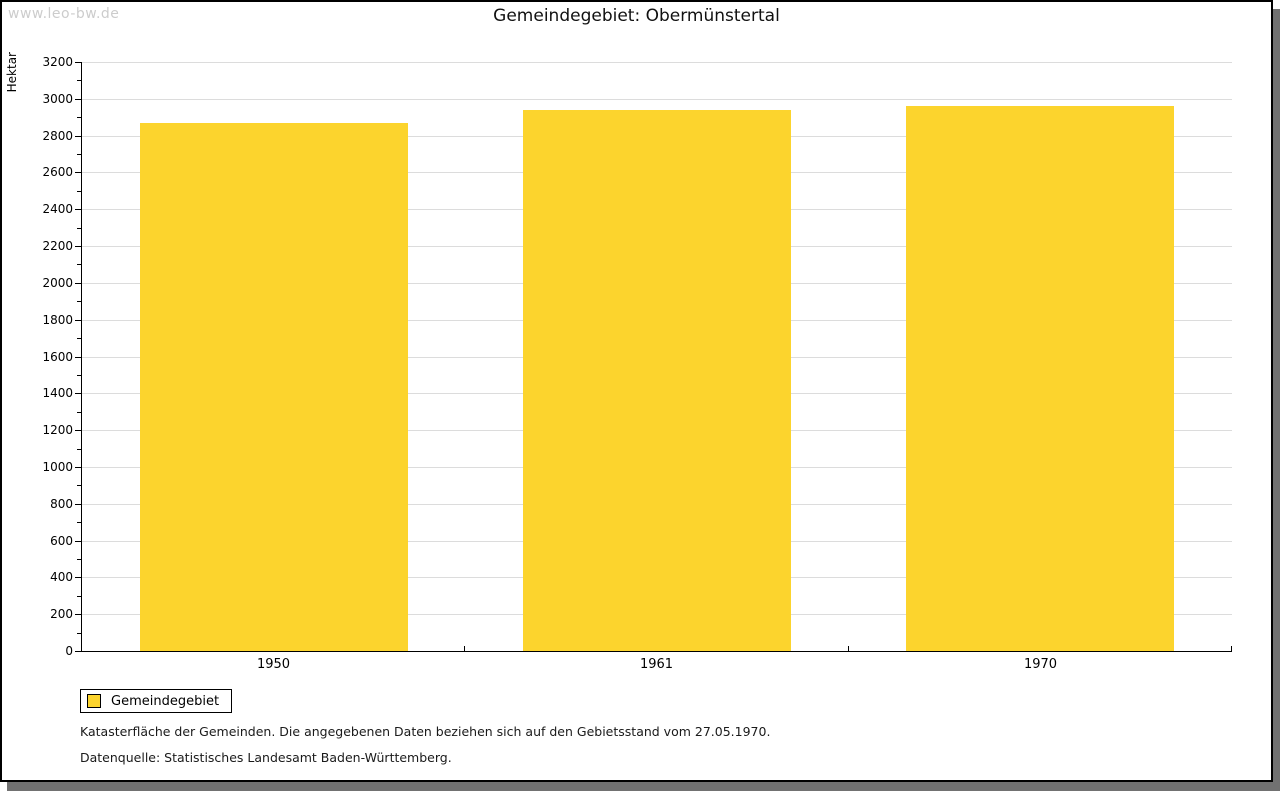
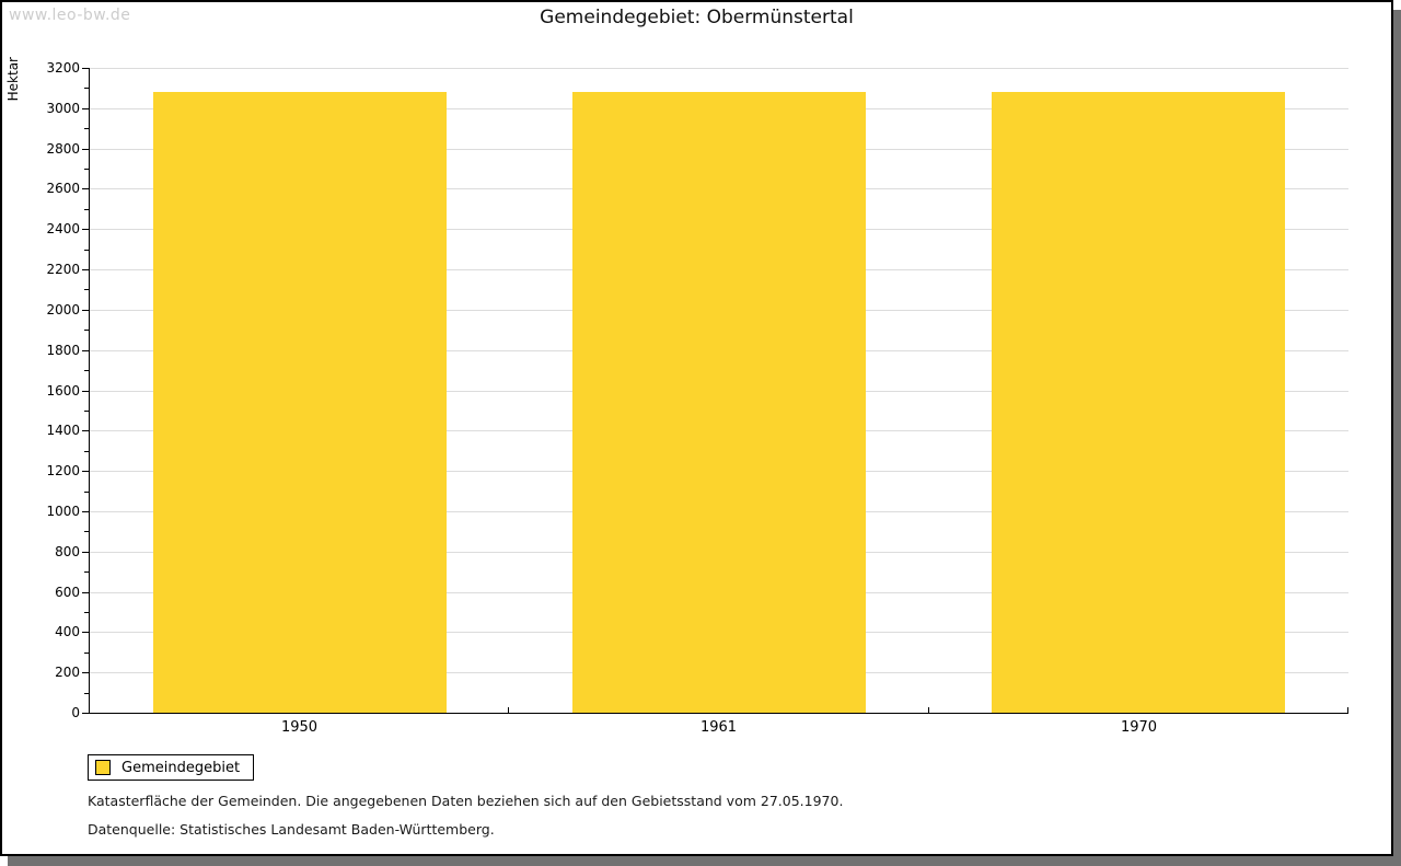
1950: 2870 -> 3080
1961: 2940 -> 3080
1970: 2960 -> 3080
